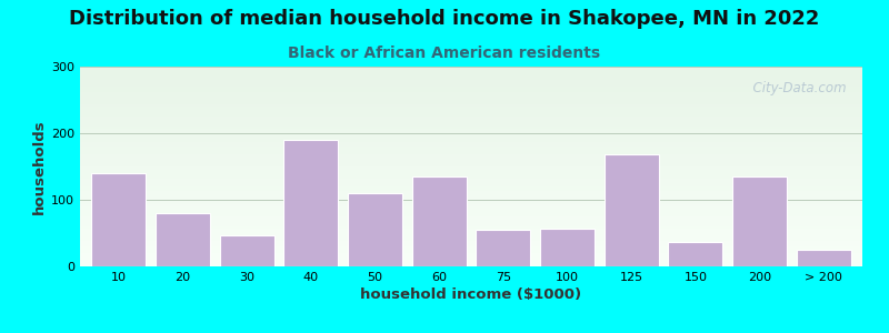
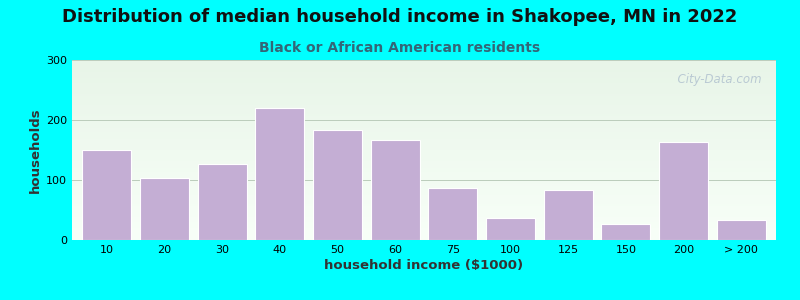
10: 140 -> 150
20: 80 -> 104
30: 47 -> 126
40: 190 -> 220
50: 110 -> 184
60: 135 -> 166
75: 55 -> 86
100: 57 -> 36
125: 168 -> 84
150: 37 -> 26
200: 135 -> 164
> 200: 25 -> 34
